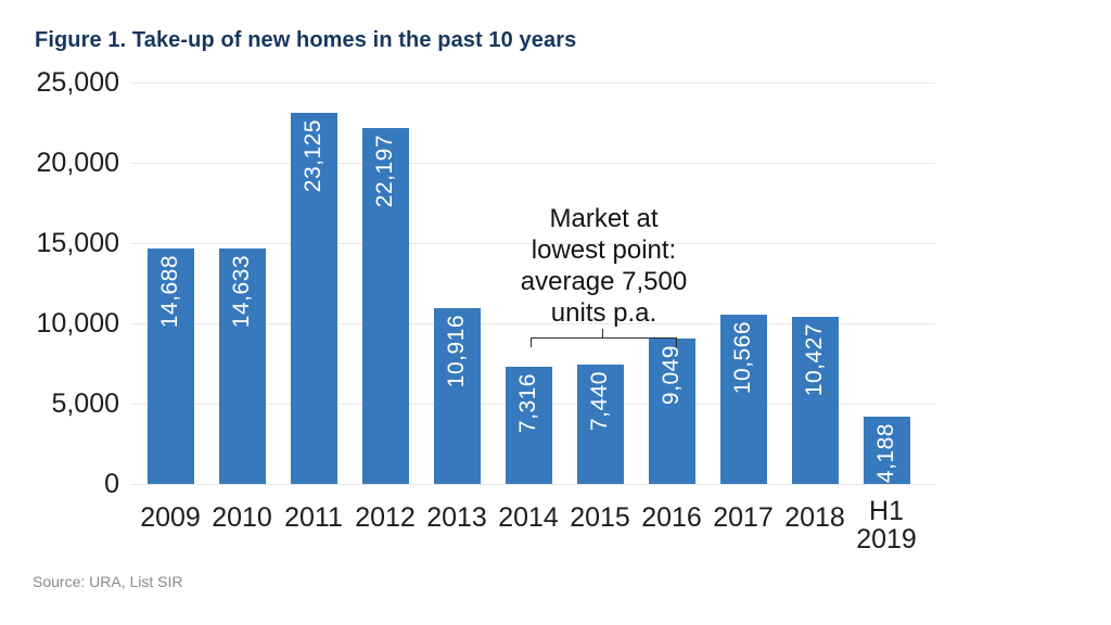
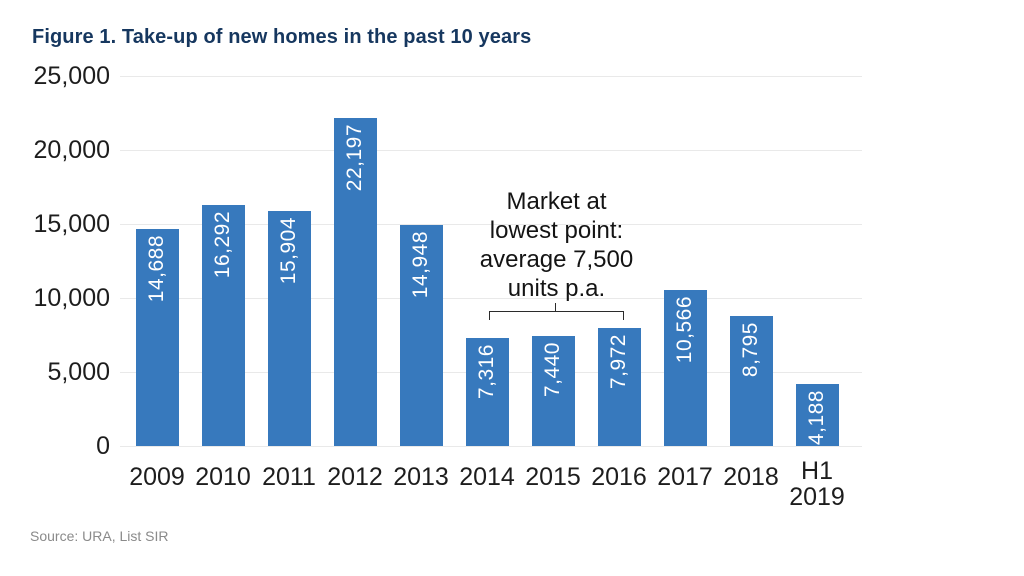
2010: 14,633 -> 16,292
2011: 23,125 -> 15,904
2013: 10,916 -> 14,948
2016: 9,049 -> 7,972
2018: 10,427 -> 8,795
